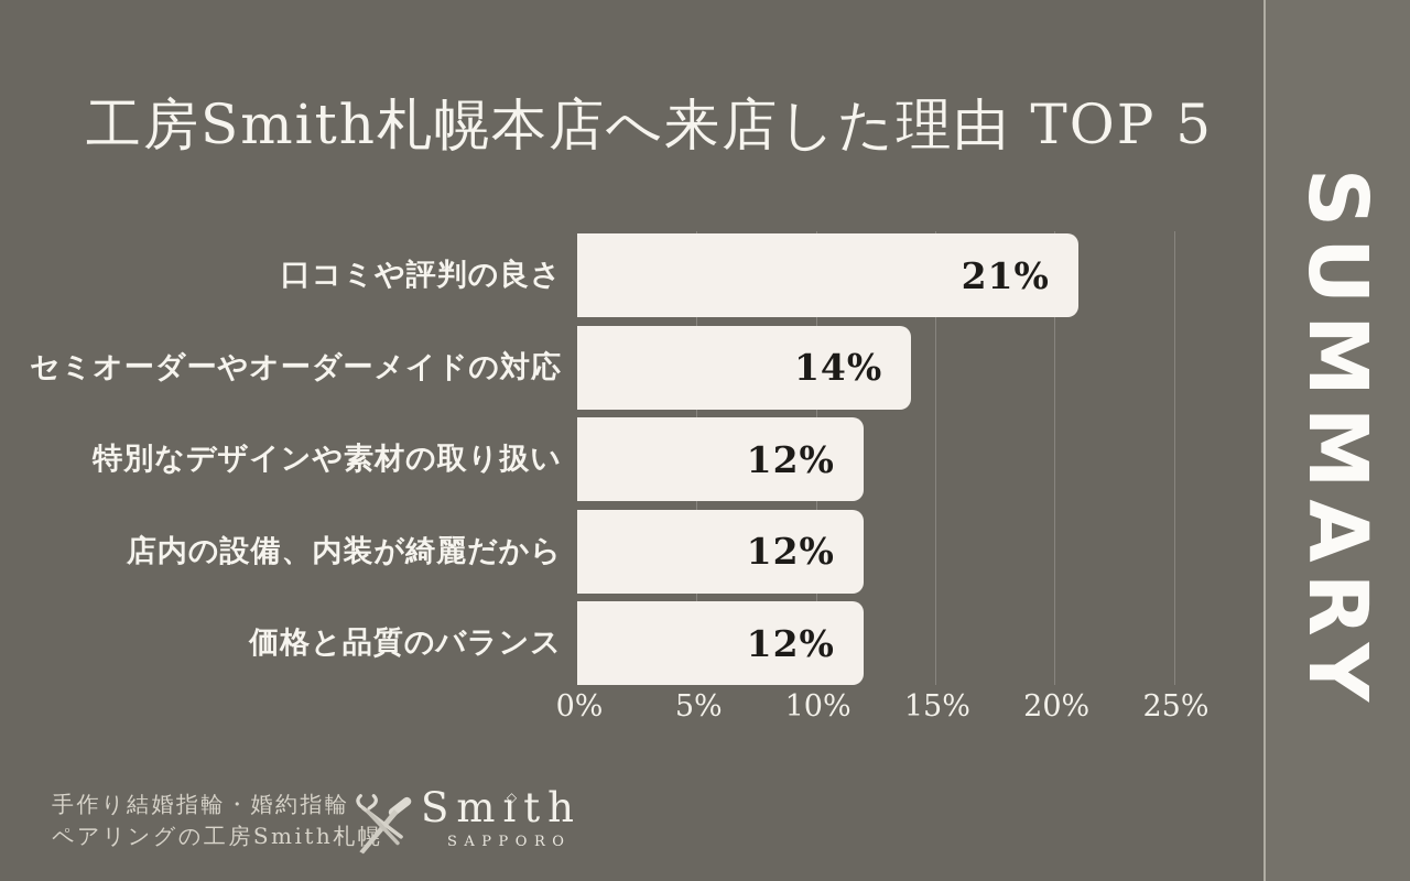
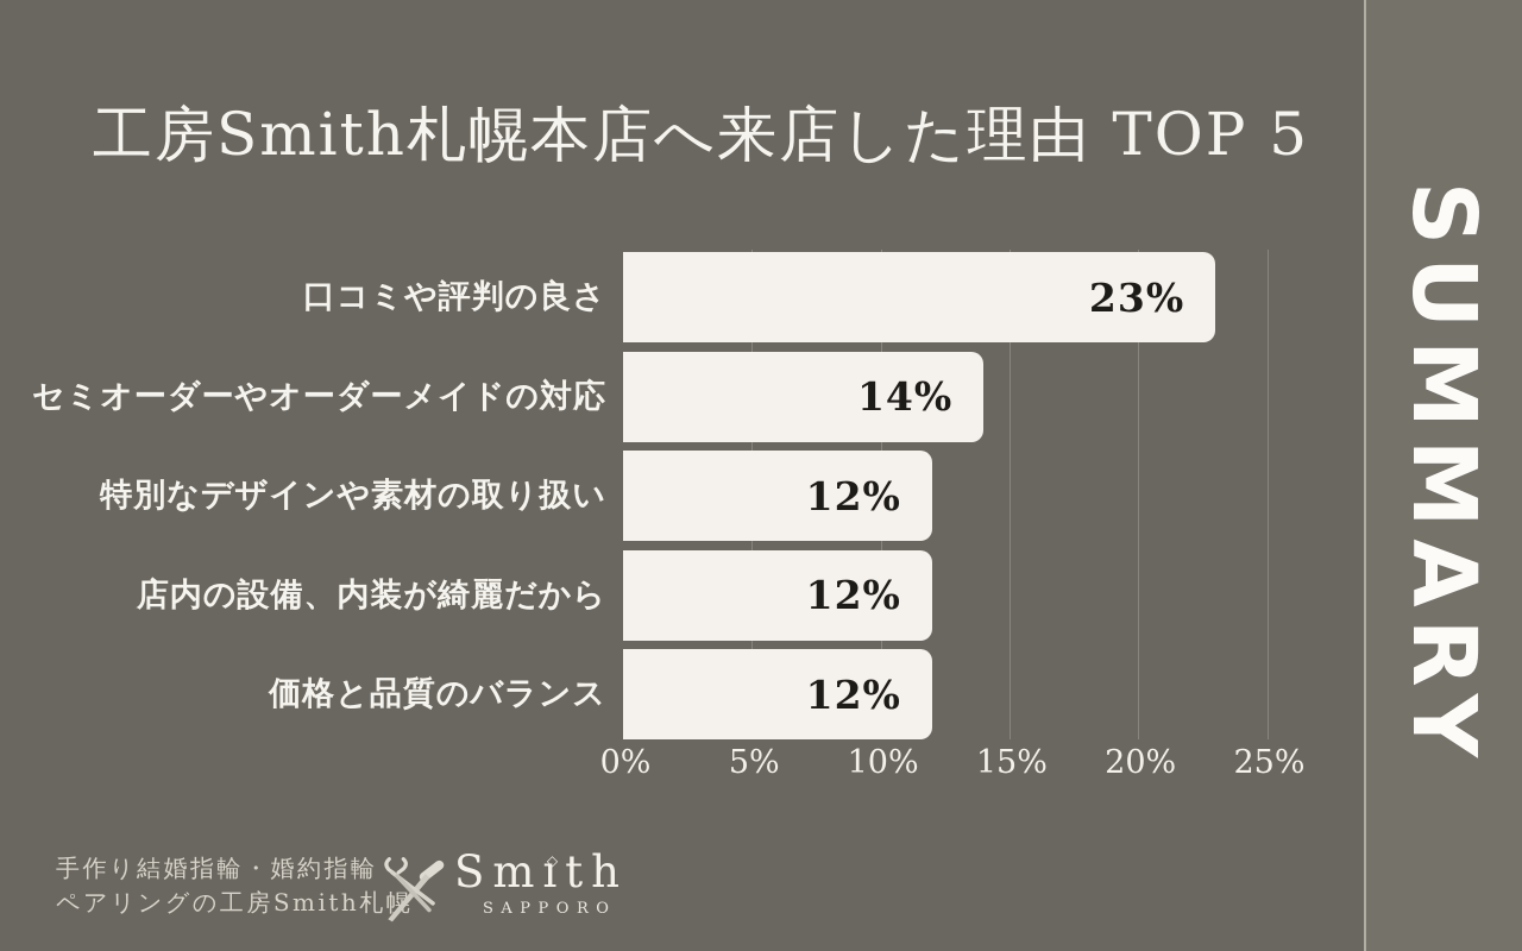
口コミや評判の良さ: 21% -> 23%
